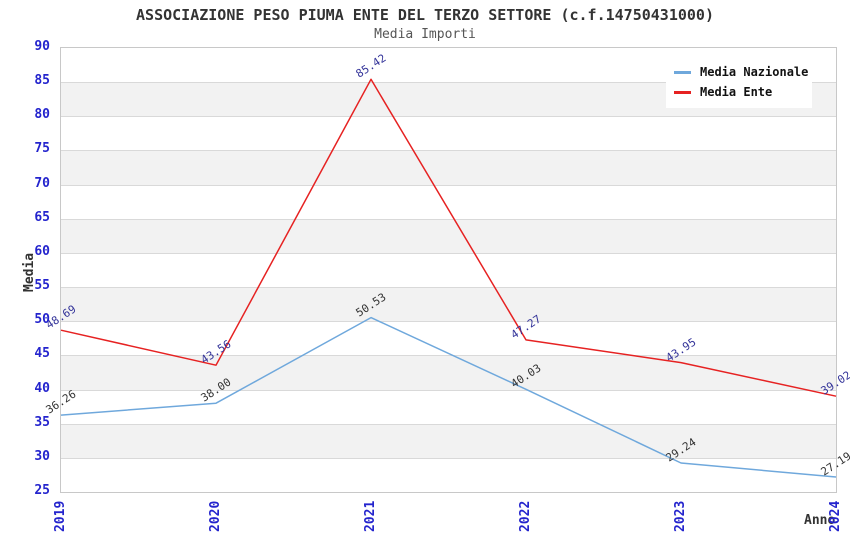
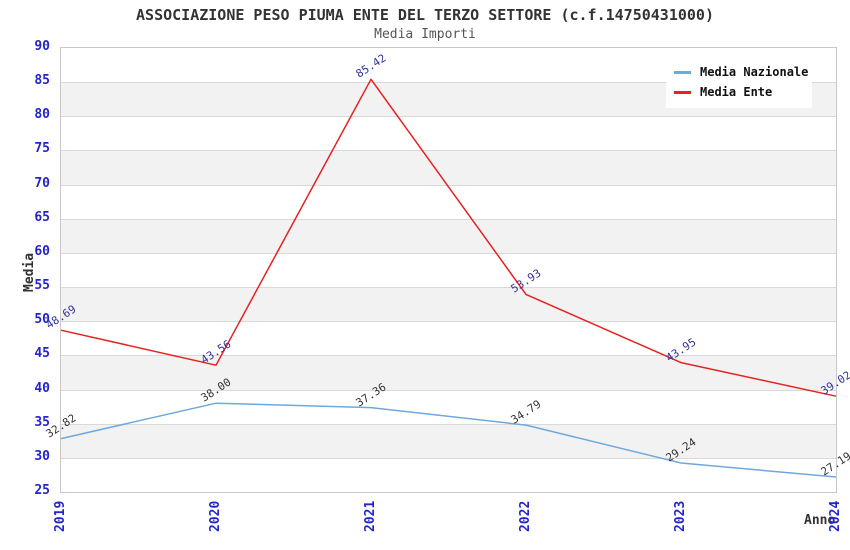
Media Nazionale/2019: 36.26 -> 32.82
Media Nazionale/2021: 50.53 -> 37.36
Media Nazionale/2022: 40.03 -> 34.79
Media Ente/2022: 47.27 -> 53.93
